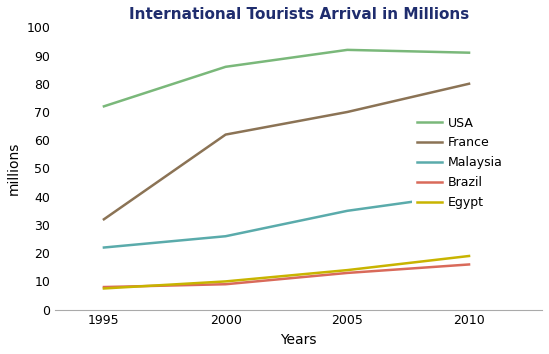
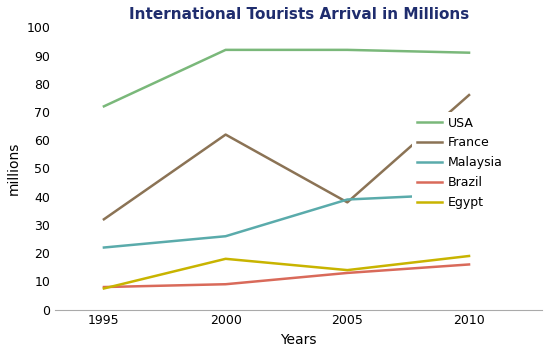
USA/2000: 86 -> 92
Egypt/2000: 10.0 -> 18.0
France/2005: 70 -> 38
Malaysia/2005: 35 -> 39
France/2010: 80 -> 76
